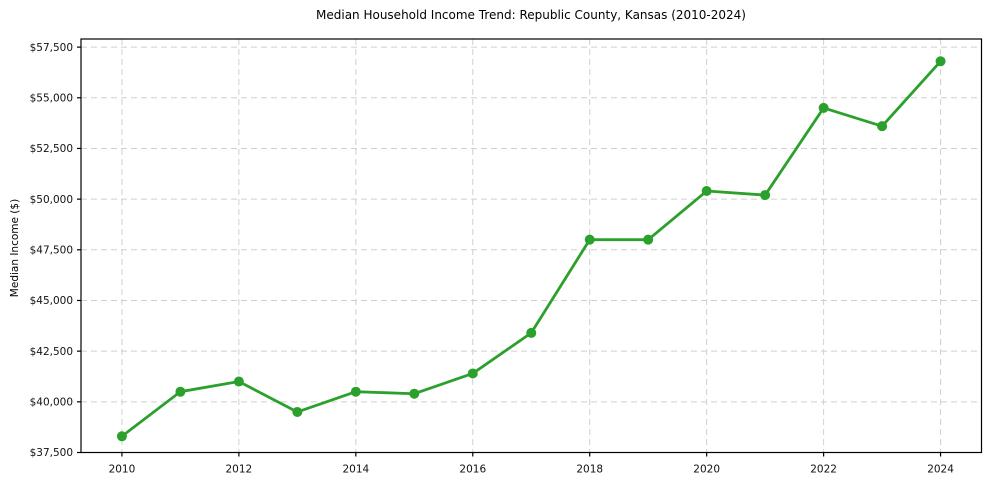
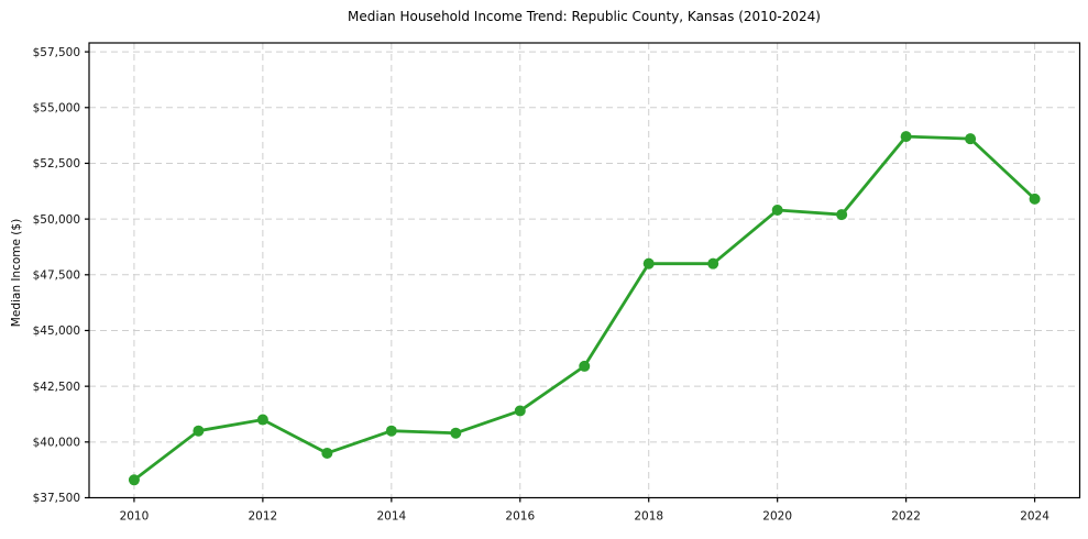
2022: $54500 -> $53700
2024: $56800 -> $50900
